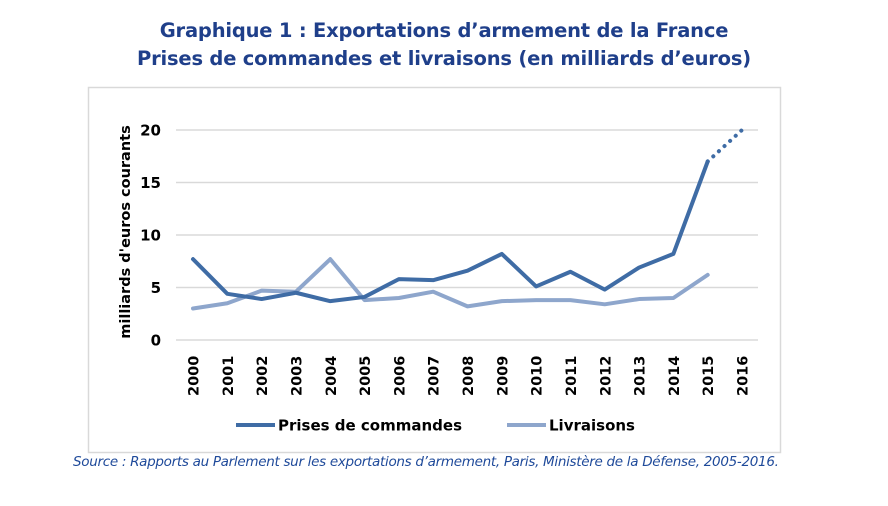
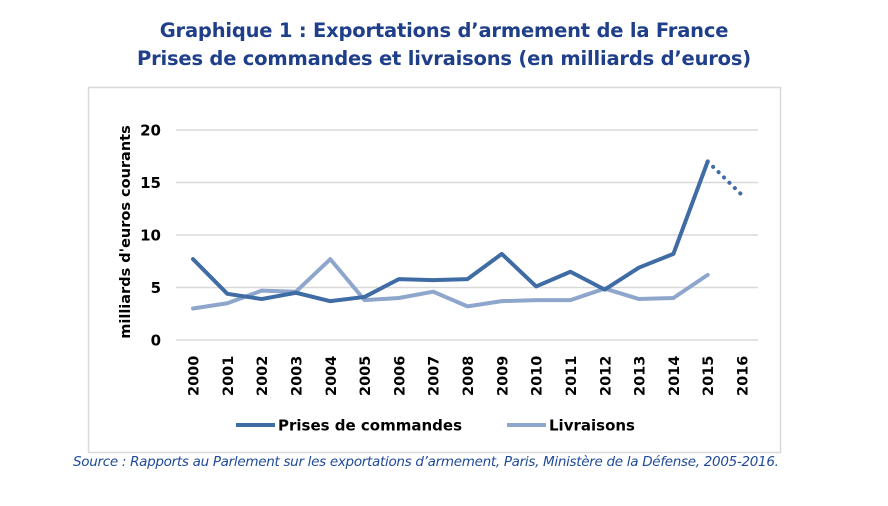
Prises de commandes/2008: 6.6 -> 5.8
Livraisons/2012: 3.4 -> 4.9
Prises de commandes/2016: 20.0 -> 13.8
